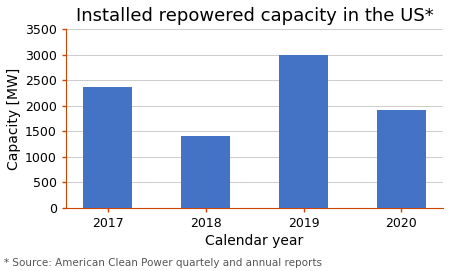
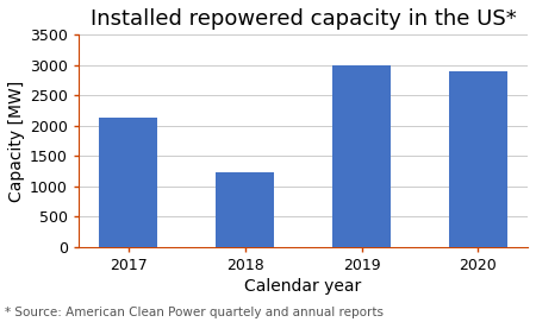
2017: 2360 -> 2130
2018: 1400 -> 1230
2020: 1920 -> 2900
